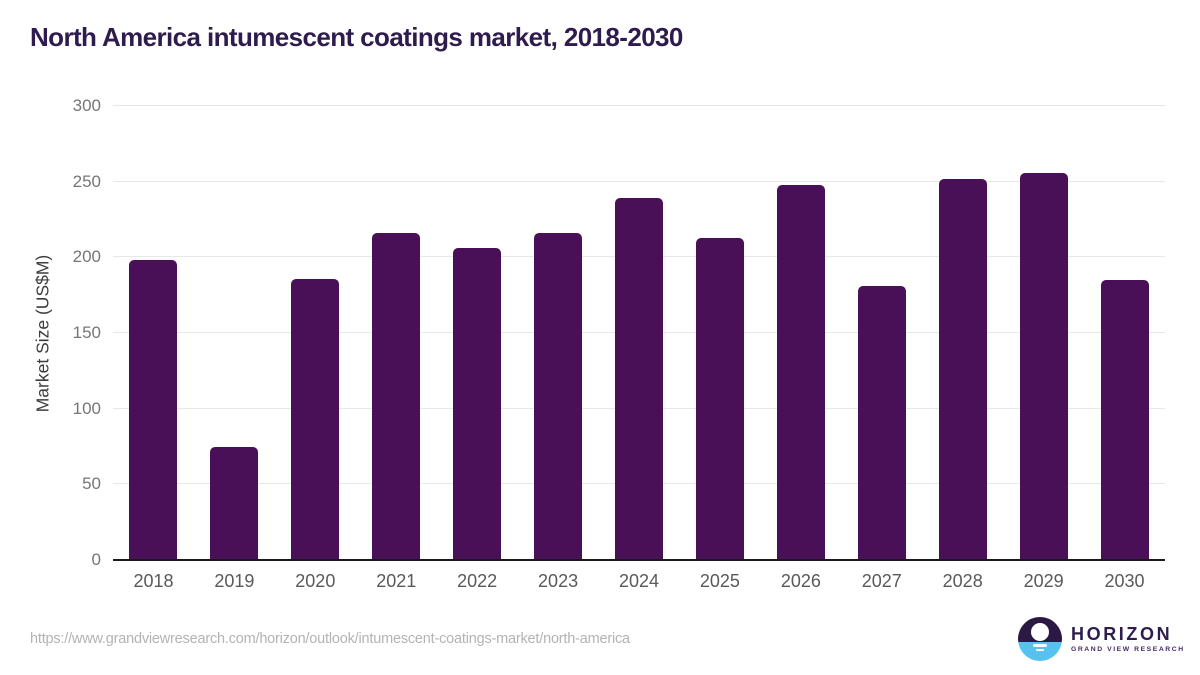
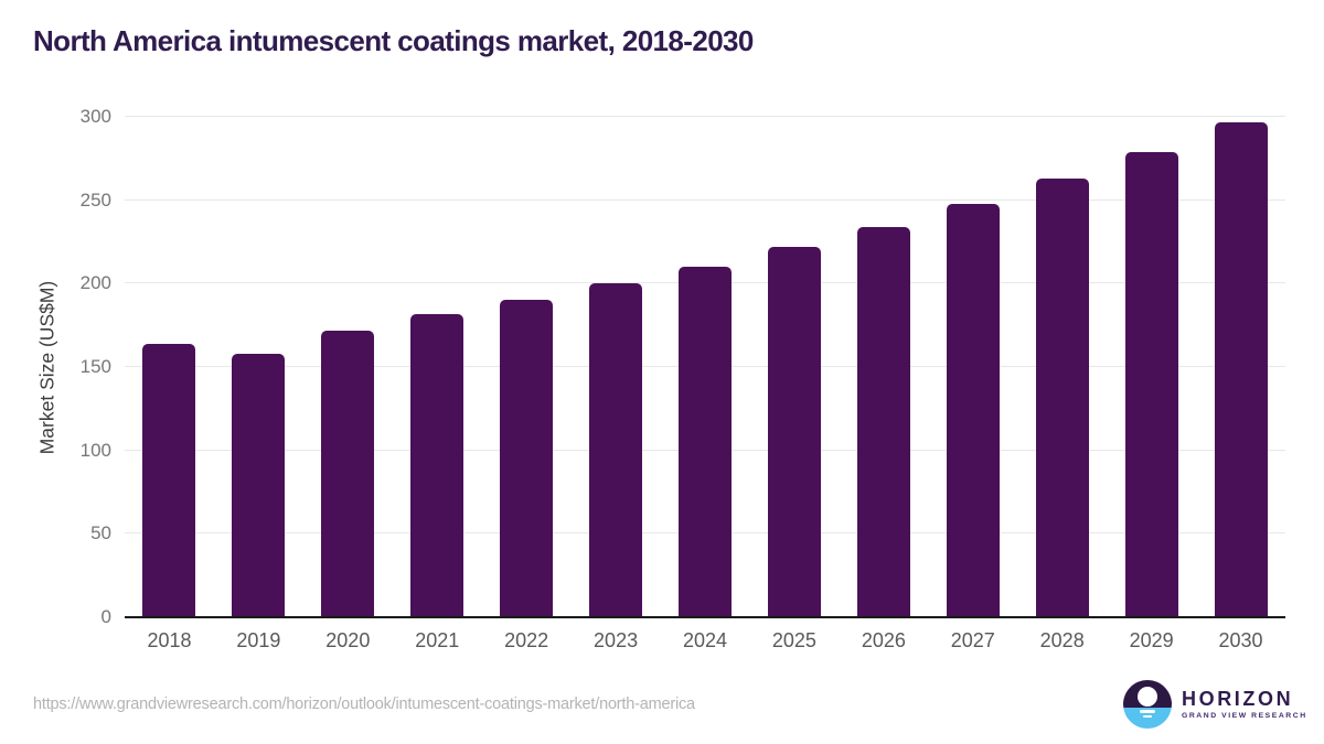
2018: 198 -> 164
2019: 75 -> 158
2020: 186 -> 172
2021: 216 -> 182
2022: 206 -> 190
2023: 216 -> 200
2024: 239 -> 210
2025: 213 -> 222
2026: 248 -> 234
2027: 181 -> 248
2028: 252 -> 263
2029: 256 -> 279
2030: 185 -> 297
